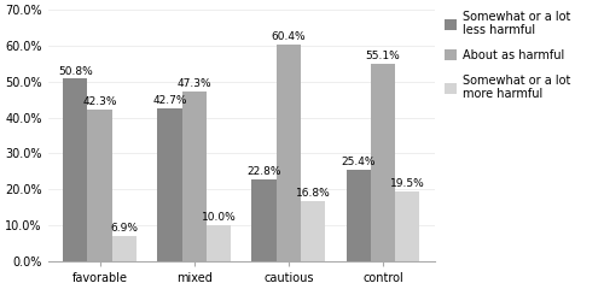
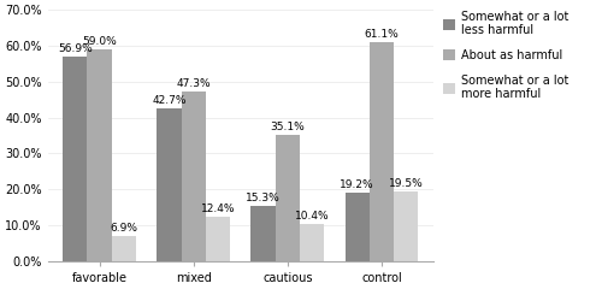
Somewhat or a lot less harmful/favorable: 50.8% -> 56.9%
About as harmful/favorable: 42.3% -> 59.0%
Somewhat or a lot more harmful/mixed: 10.0% -> 12.4%
Somewhat or a lot less harmful/cautious: 22.8% -> 15.3%
About as harmful/cautious: 60.4% -> 35.1%
Somewhat or a lot more harmful/cautious: 16.8% -> 10.4%
Somewhat or a lot less harmful/control: 25.4% -> 19.2%
About as harmful/control: 55.1% -> 61.1%
